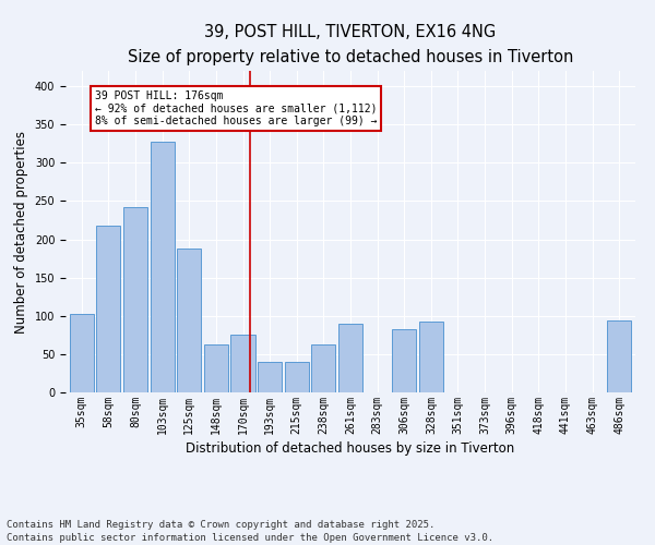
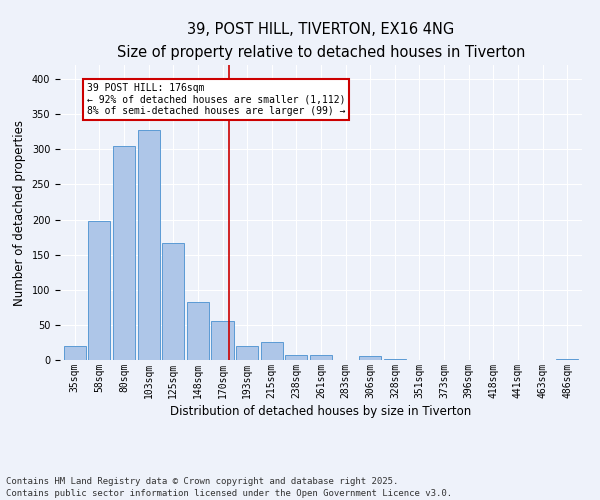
35sqm: 102 -> 20
58sqm: 218 -> 198
80sqm: 242 -> 305
125sqm: 188 -> 167
148sqm: 62 -> 82
170sqm: 76 -> 55
193sqm: 40 -> 20
215sqm: 40 -> 25
238sqm: 62 -> 7
261sqm: 90 -> 7
306sqm: 82 -> 5
328sqm: 92 -> 2
486sqm: 94 -> 2
